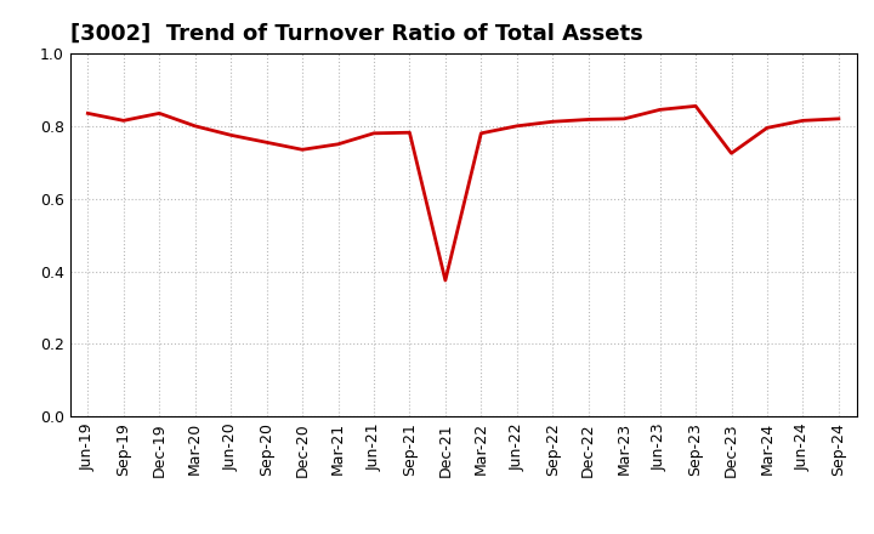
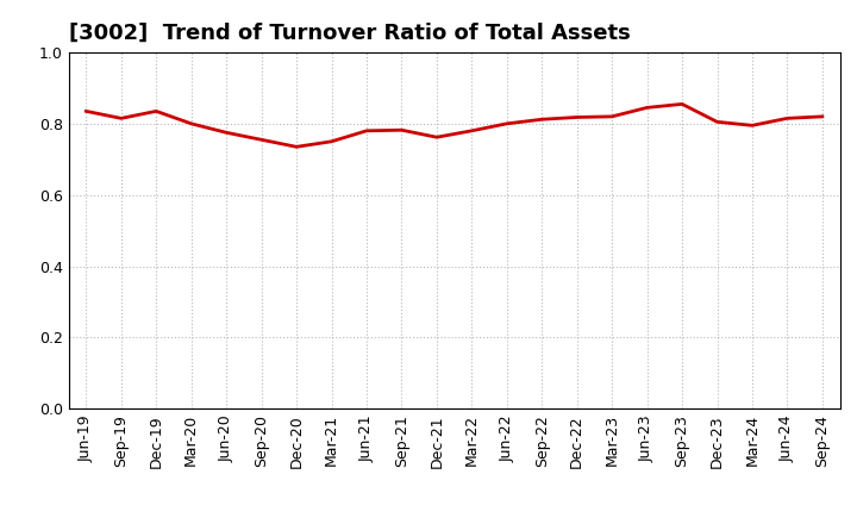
Dec-21: 0.375 -> 0.762
Dec-23: 0.725 -> 0.805
